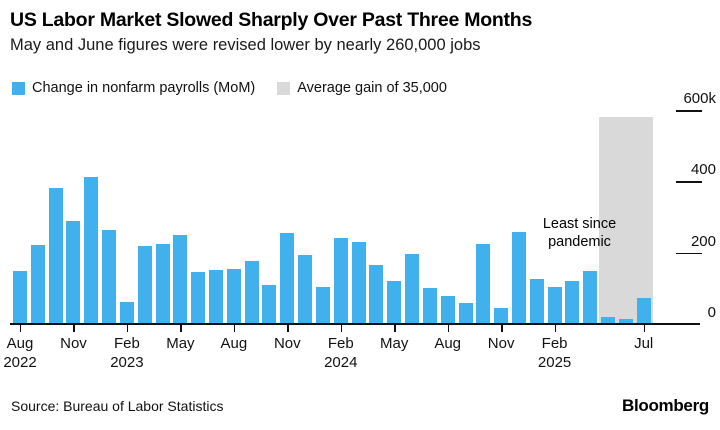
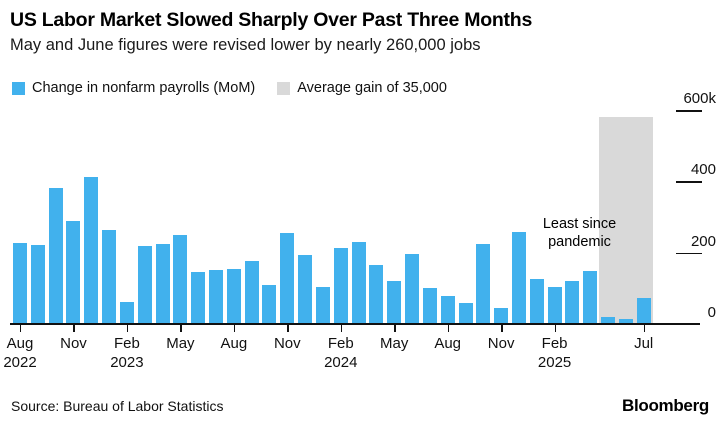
Aug 2022: 150k -> 230k
Feb 2024: 240k -> 210k
